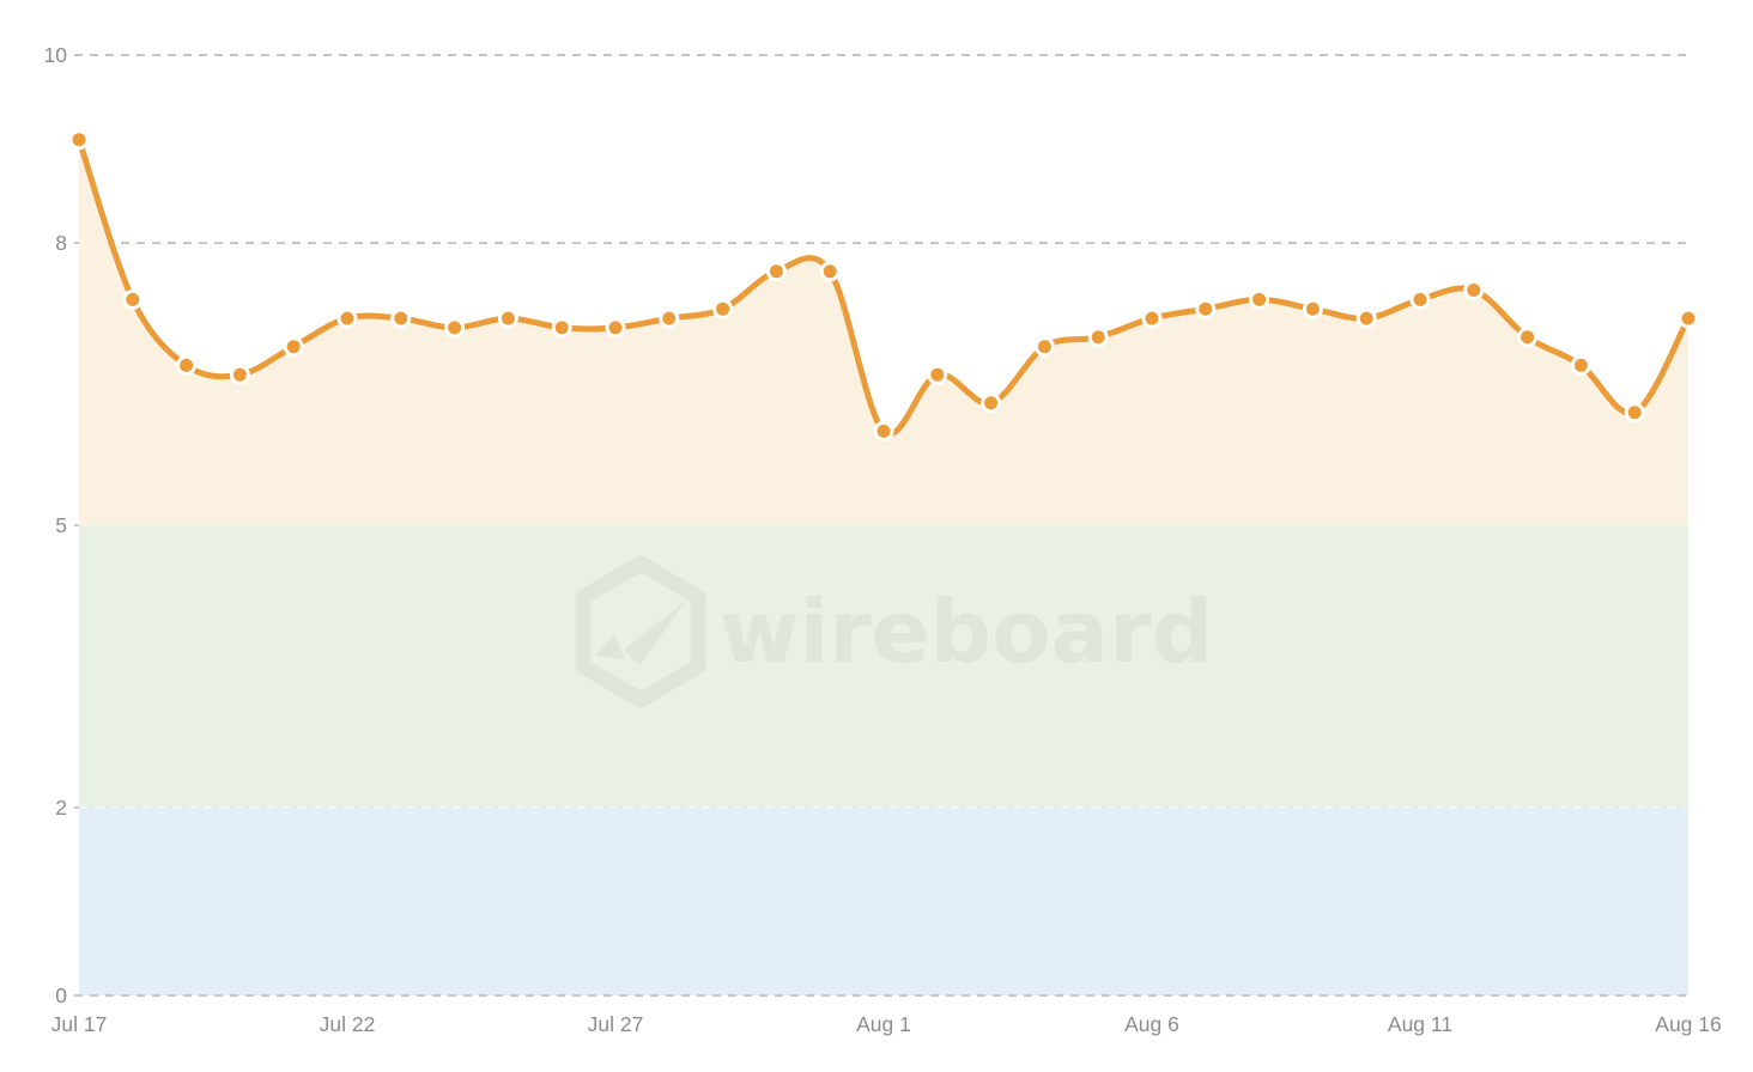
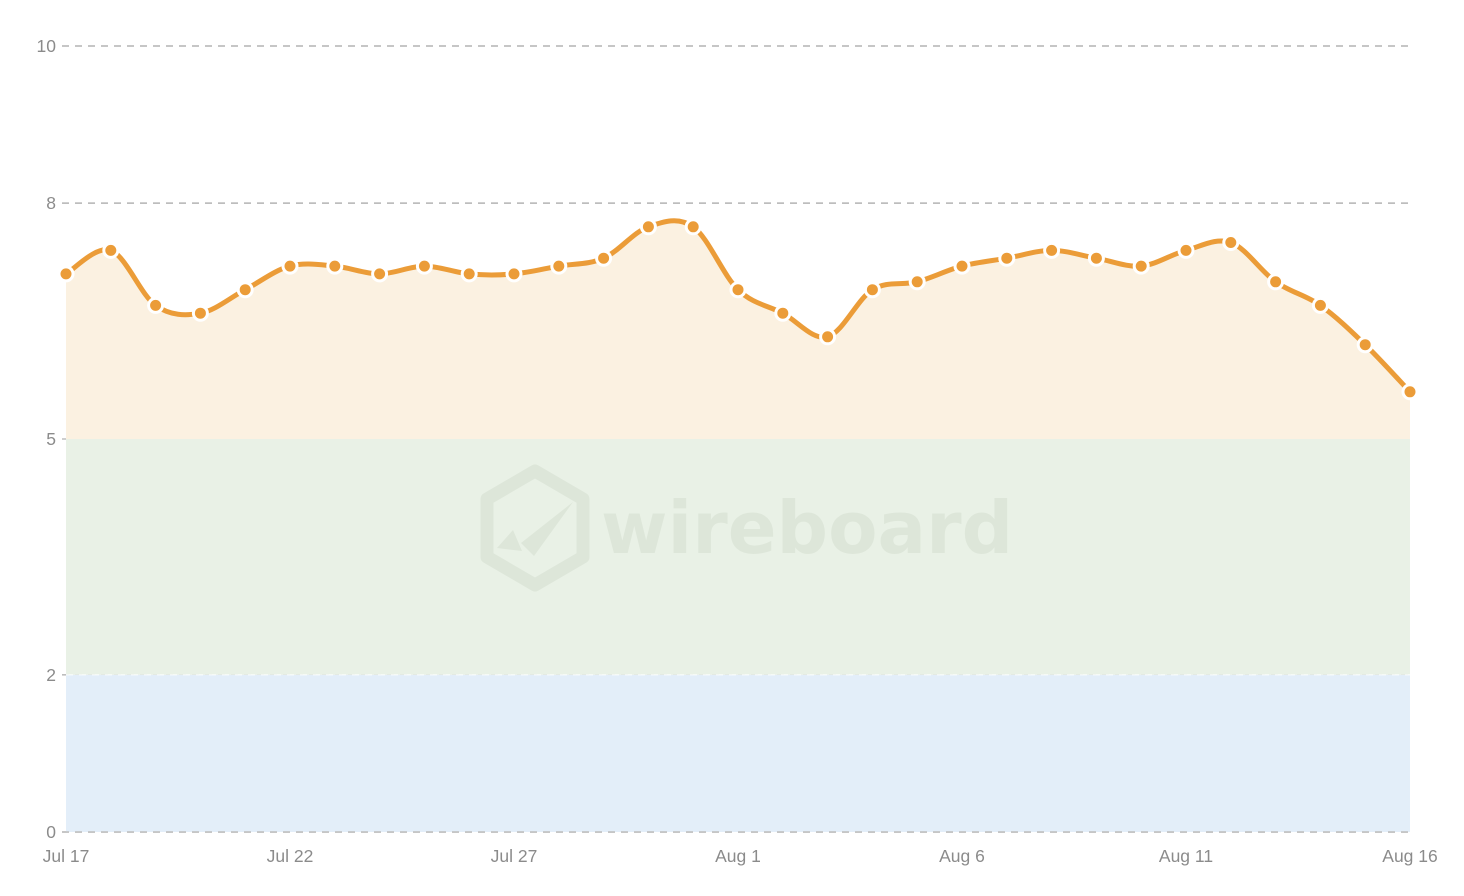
Jul 17: 9.1 -> 7.1
Aug 1: 6.0 -> 6.9
Aug 16: 7.2 -> 5.6
